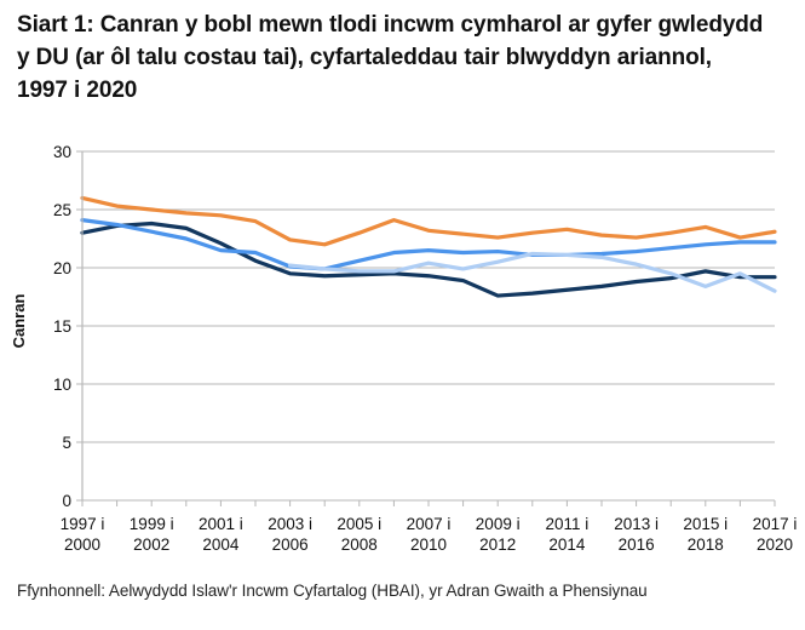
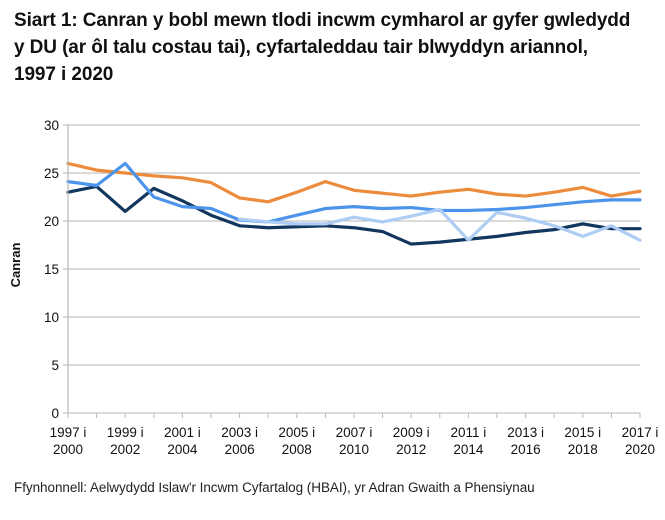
Yr Alban/1999 i 2002: 24 -> 21
Lloegr/1999 i 2002: 23 -> 26
Gogledd Iwerddon/2011 i 2014: 21 -> 18
